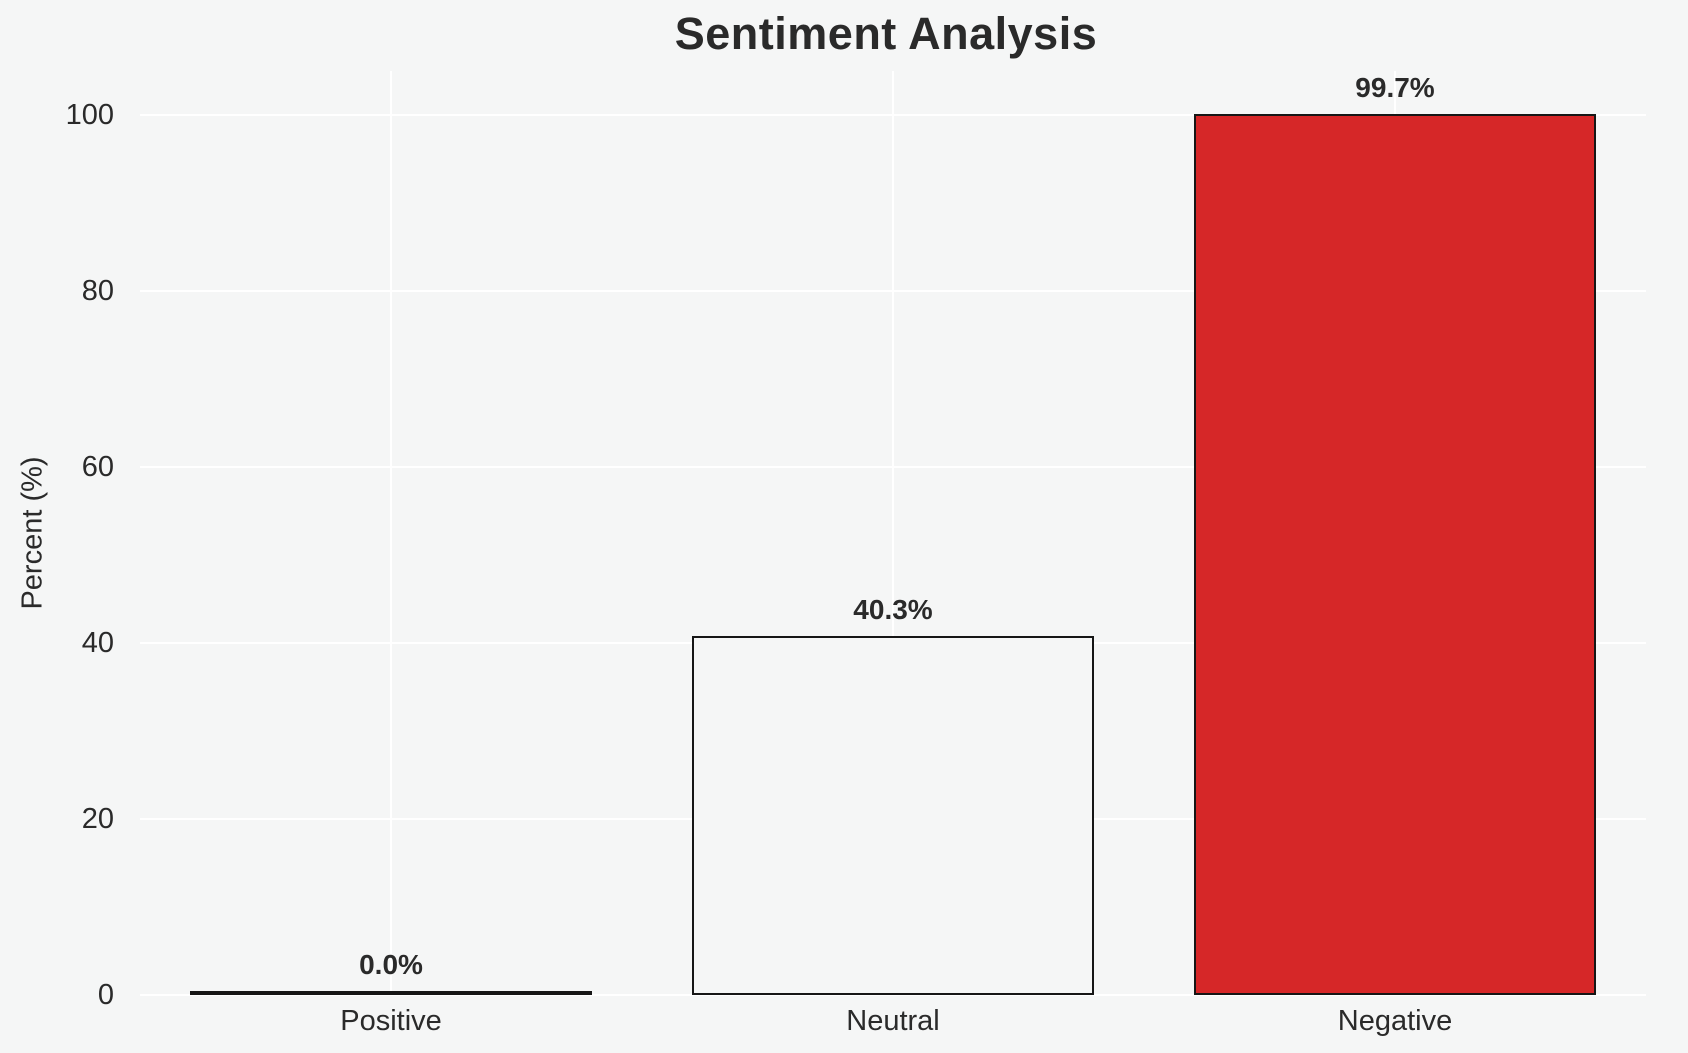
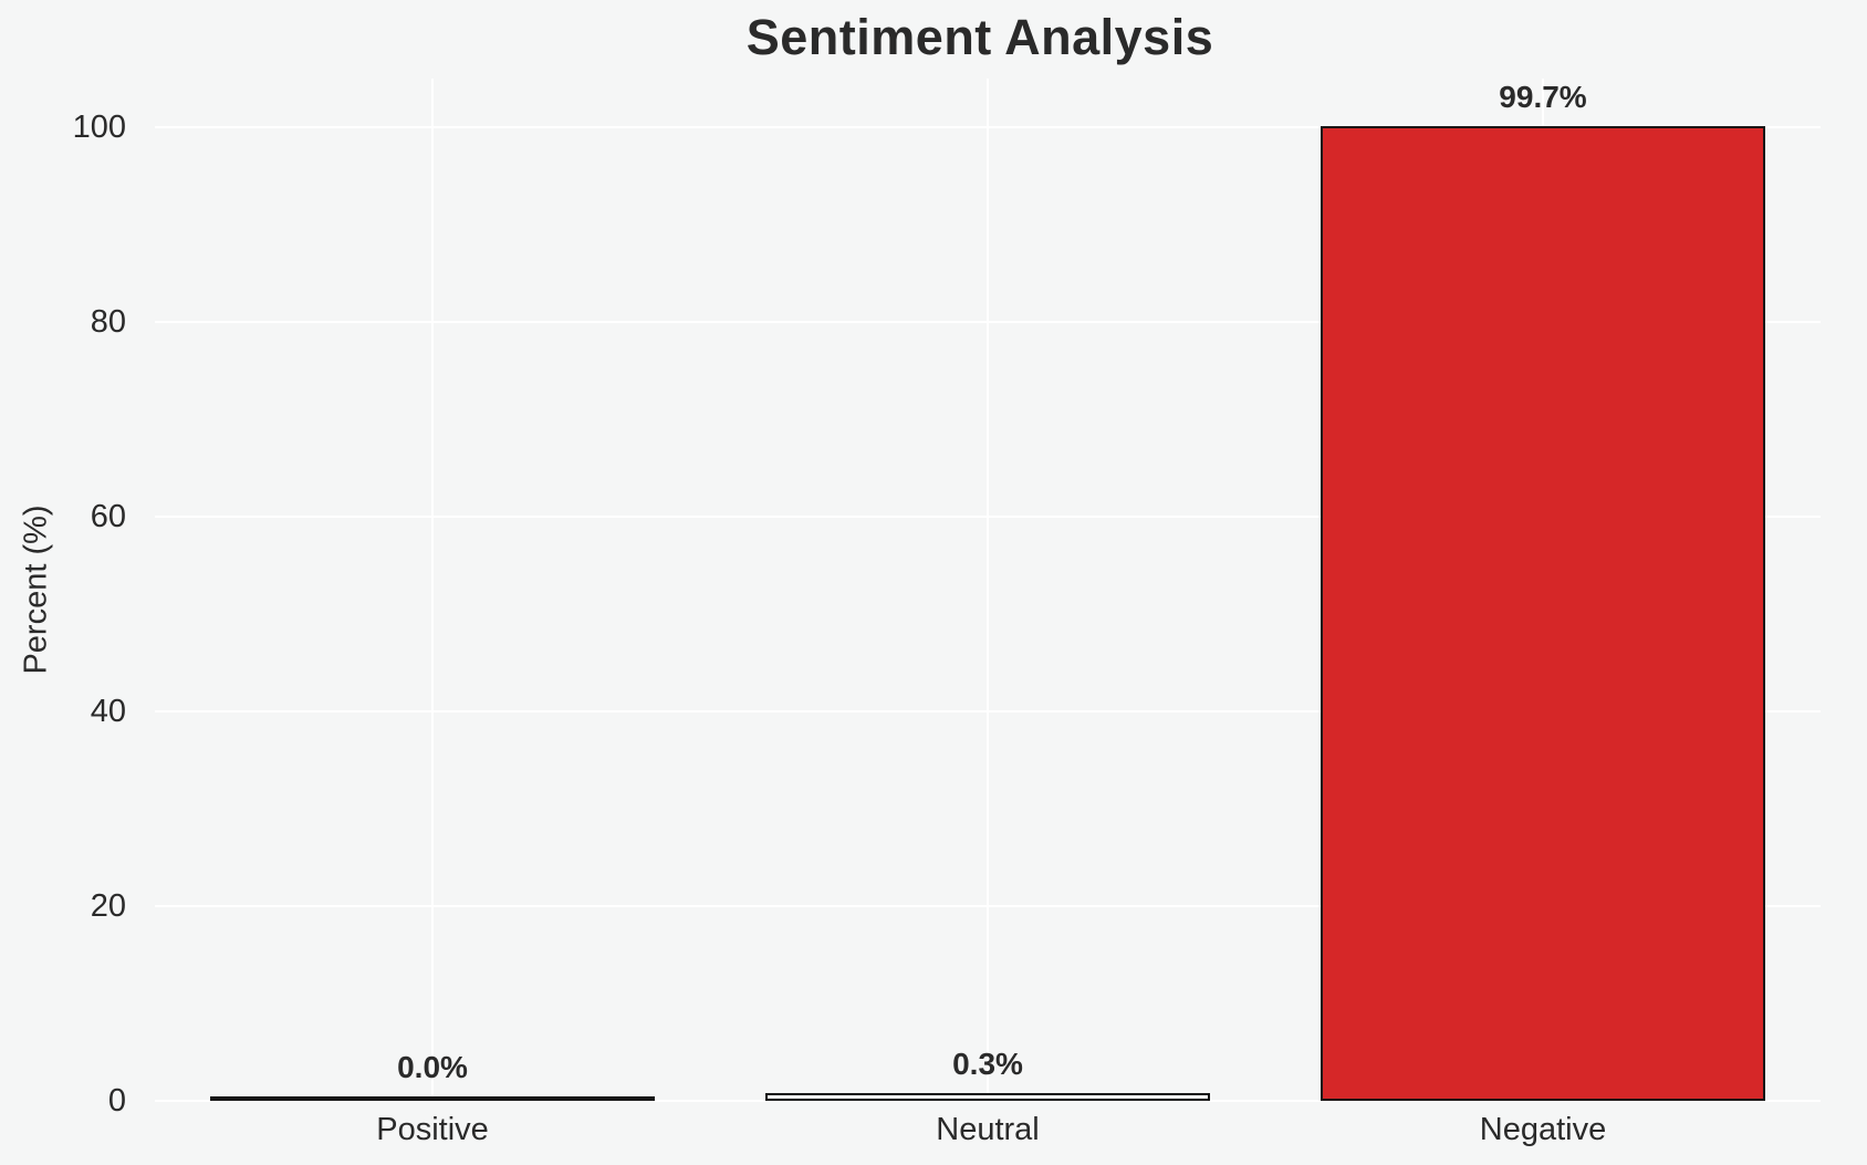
Neutral: 40.3% -> 0.3%
